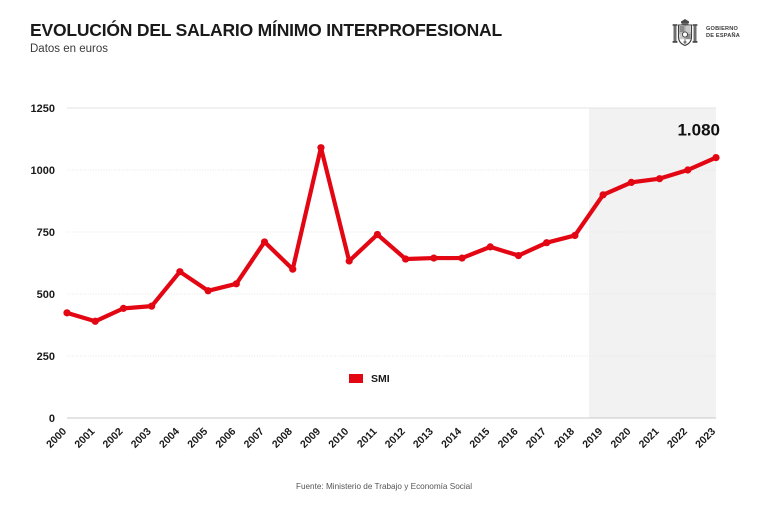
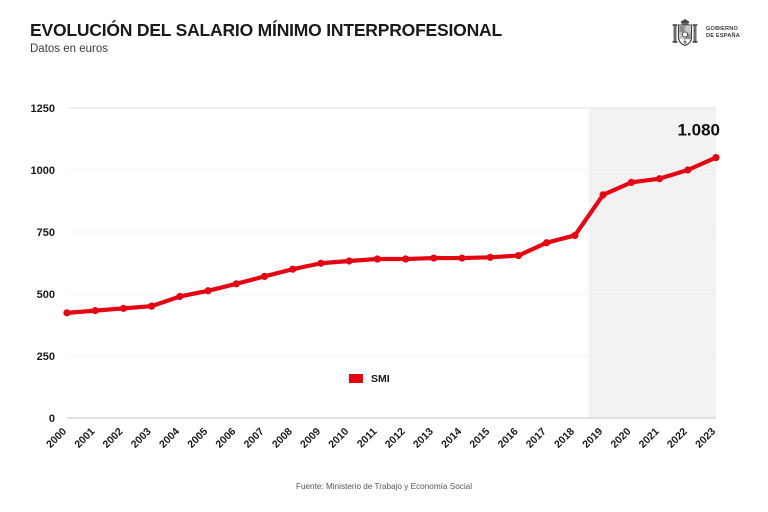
2001: 390 -> 430
2004: 590 -> 490
2007: 710 -> 570
2009: 1090 -> 620
2011: 740 -> 640
2015: 690 -> 650
